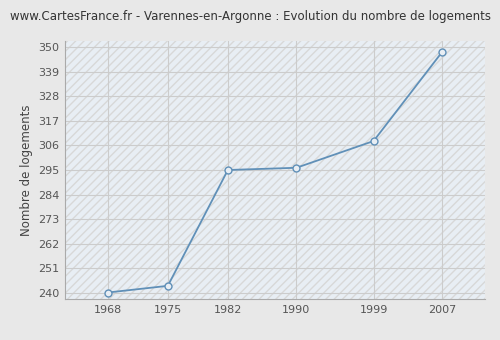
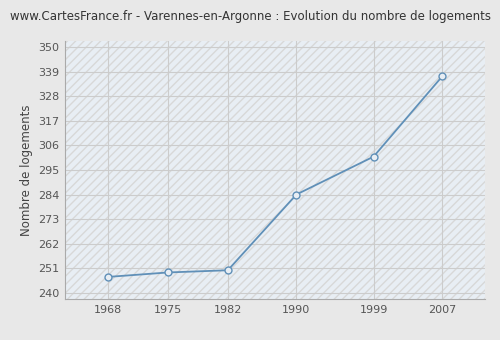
1968: 240 -> 247
1975: 243 -> 249
1982: 295 -> 250
1990: 296 -> 284
1999: 308 -> 301
2007: 348 -> 337
